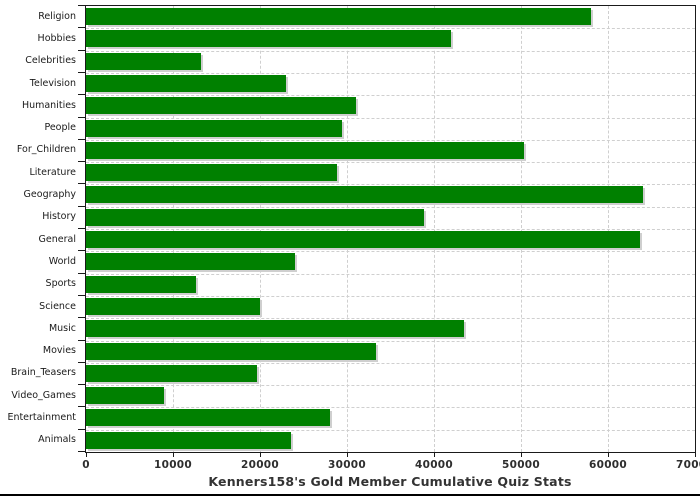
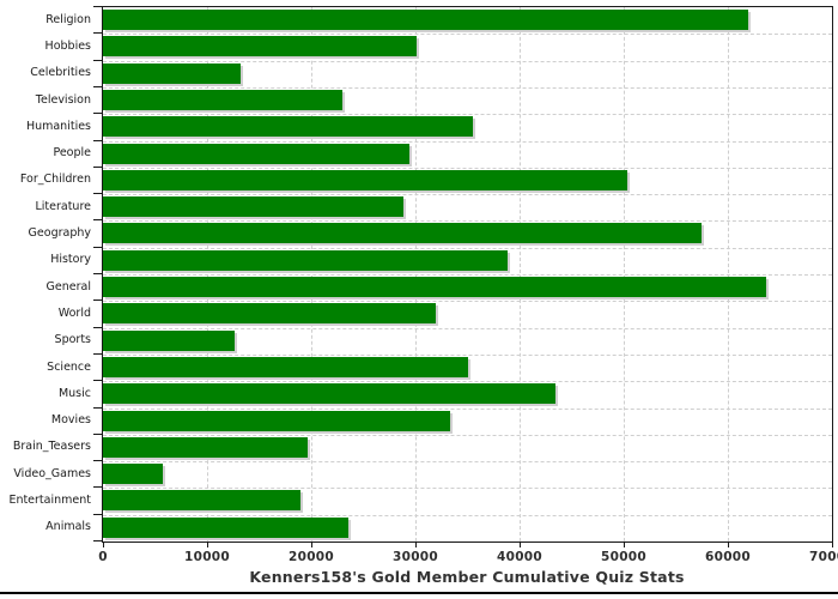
Religion: 58000 -> 62000
Hobbies: 42000 -> 30000
Humanities: 31000 -> 36000
Geography: 64000 -> 58000
World: 24000 -> 32000
Science: 20000 -> 35000
Video_Games: 9000 -> 6000
Entertainment: 28000 -> 19000
